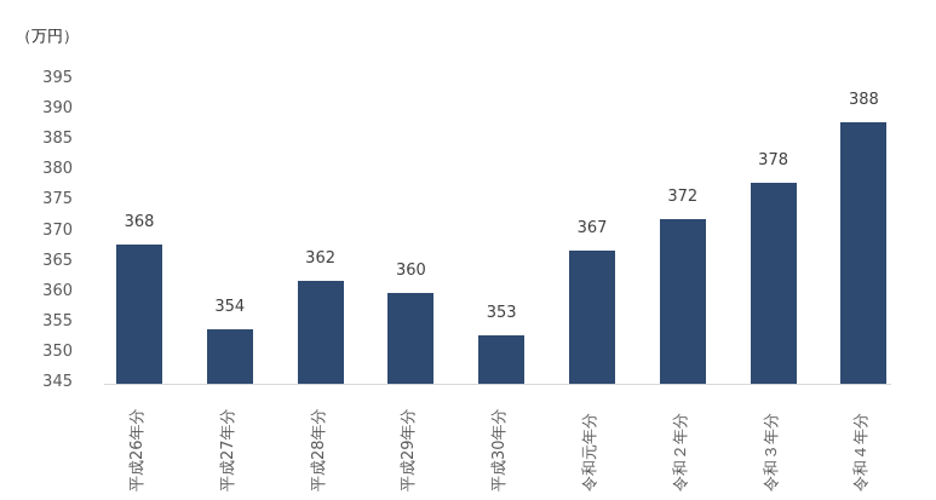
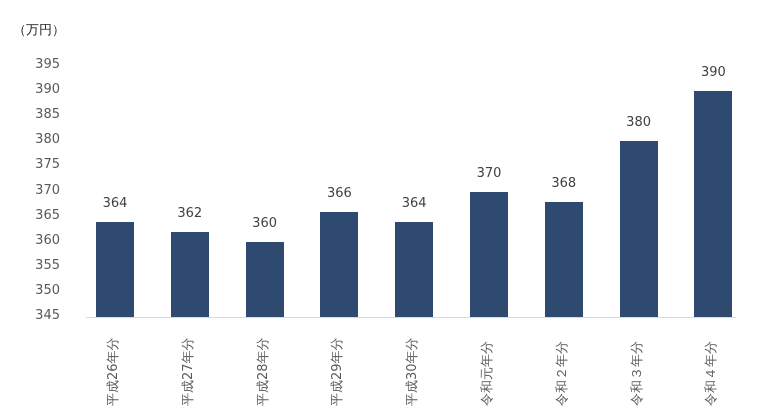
平成26年分: 368 -> 364
平成27年分: 354 -> 362
平成28年分: 362 -> 360
平成29年分: 360 -> 366
平成30年分: 353 -> 364
令和元年分: 367 -> 370
令和２年分: 372 -> 368
令和３年分: 378 -> 380
令和４年分: 388 -> 390
